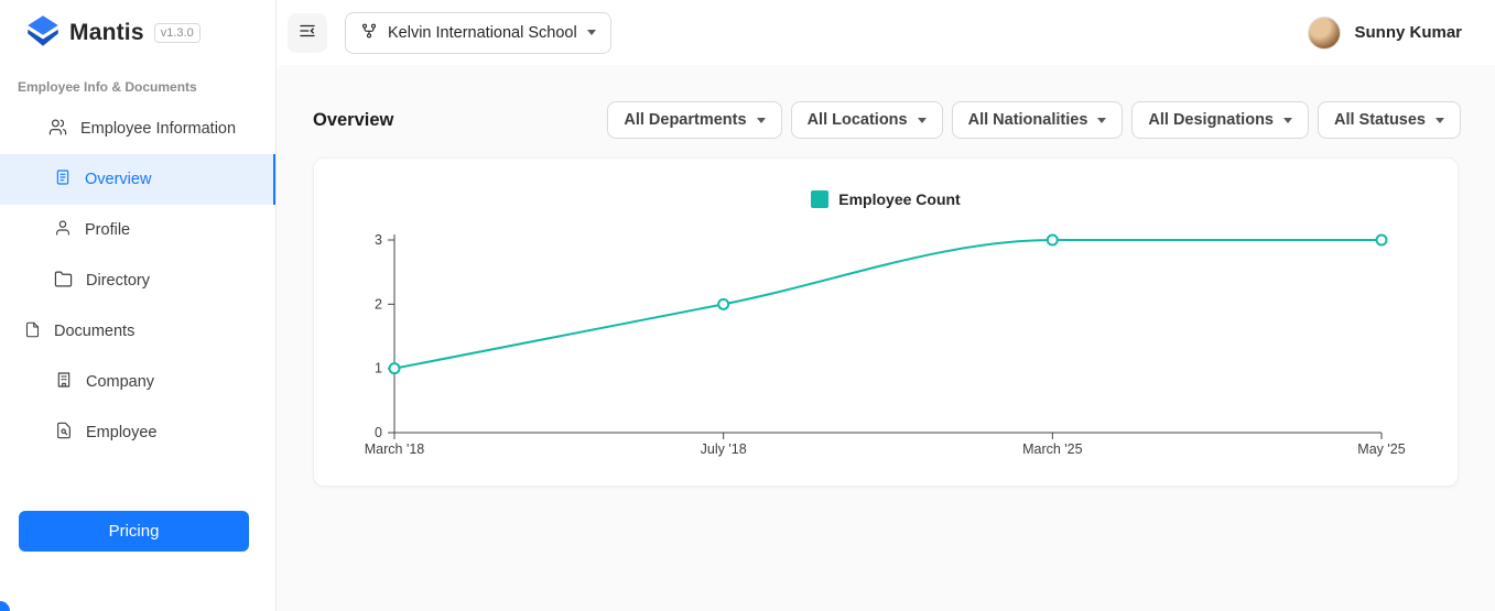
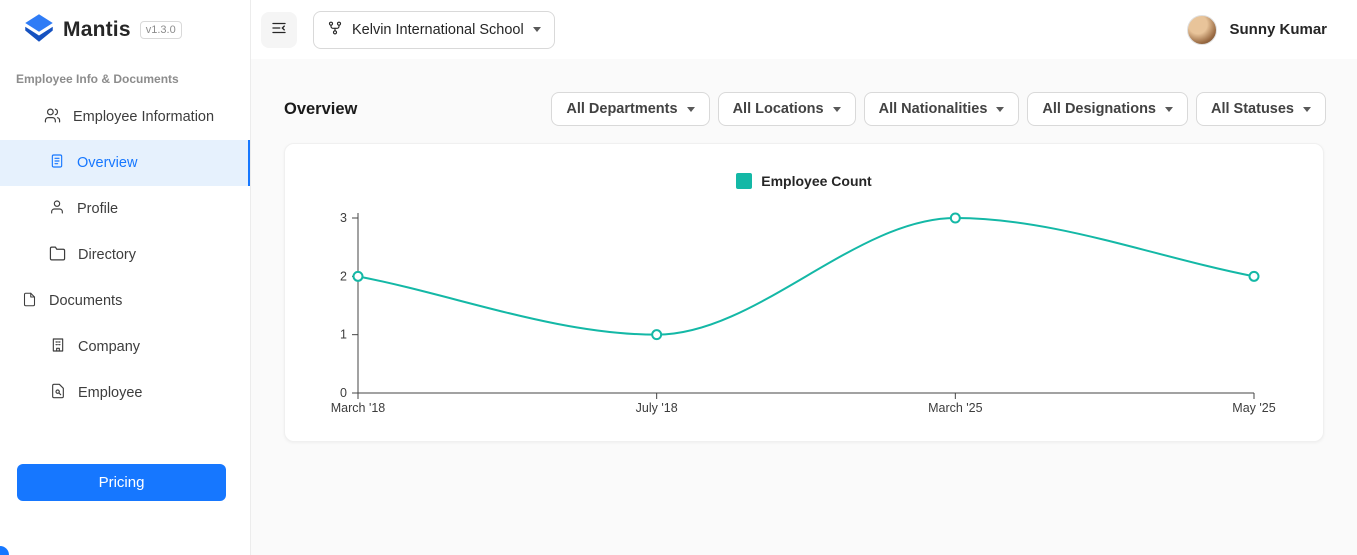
March '18: 1 -> 2
July '18: 2 -> 1
May '25: 3 -> 2
